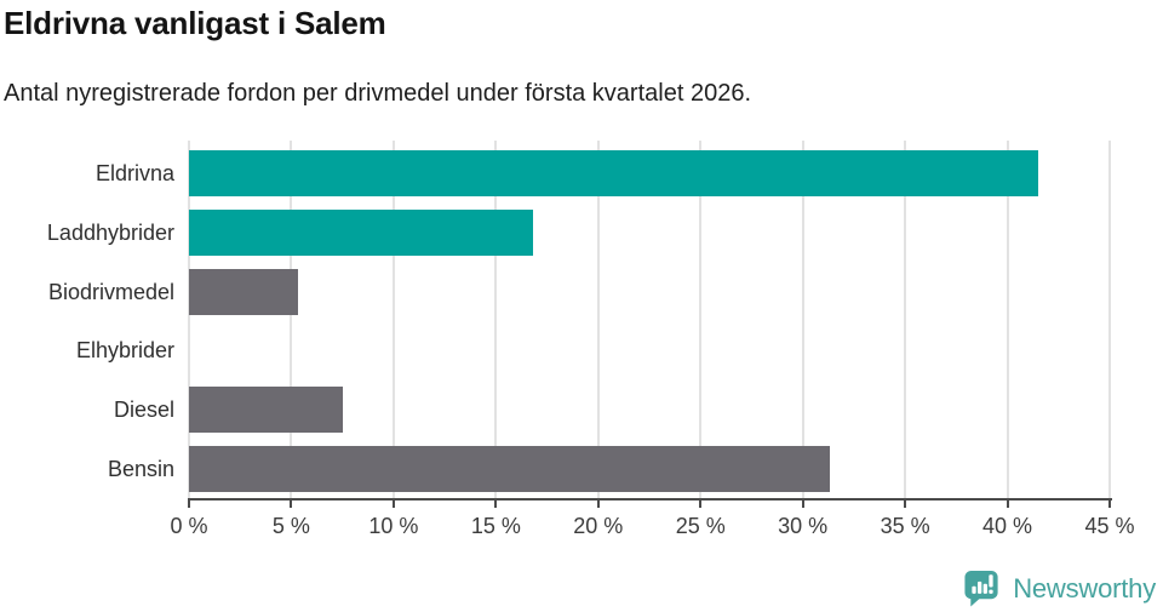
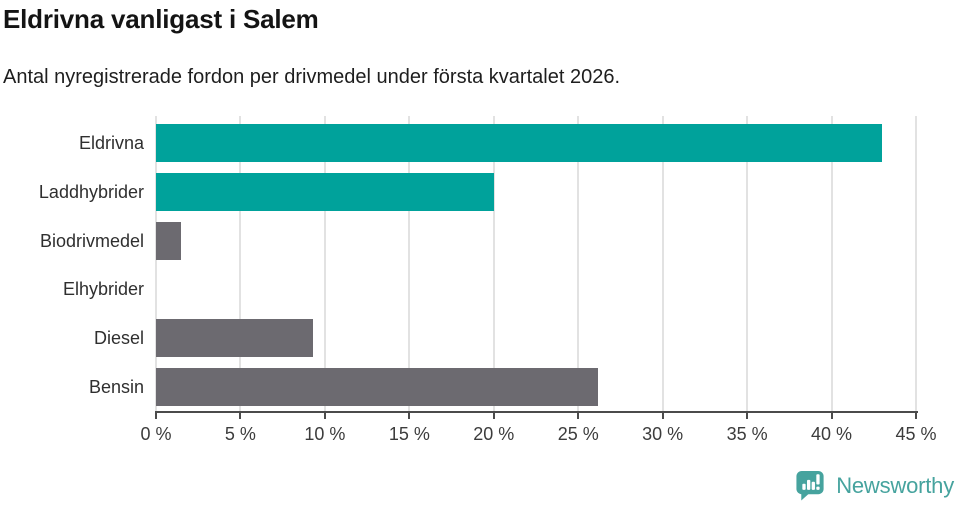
Eldrivna: 41.5% -> 43.0%
Laddhybrider: 16.8% -> 20.0%
Biodrivmedel: 5.3% -> 1.5%
Diesel: 7.5% -> 9.3%
Bensin: 31.3% -> 26.2%
